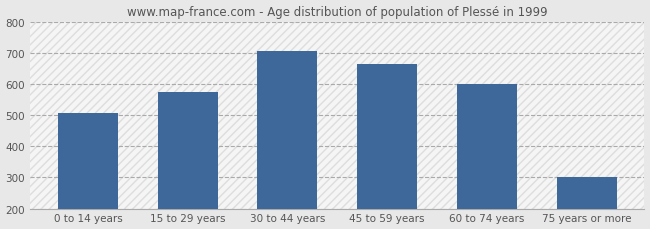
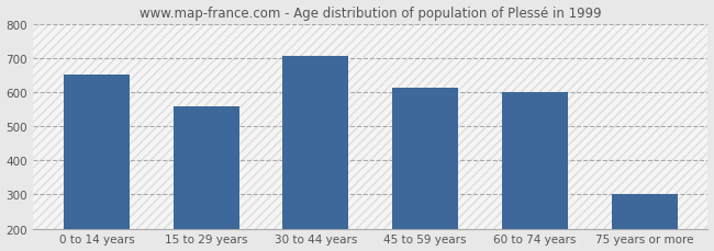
0 to 14 years: 505 -> 650
15 to 29 years: 575 -> 557
45 to 59 years: 665 -> 612
